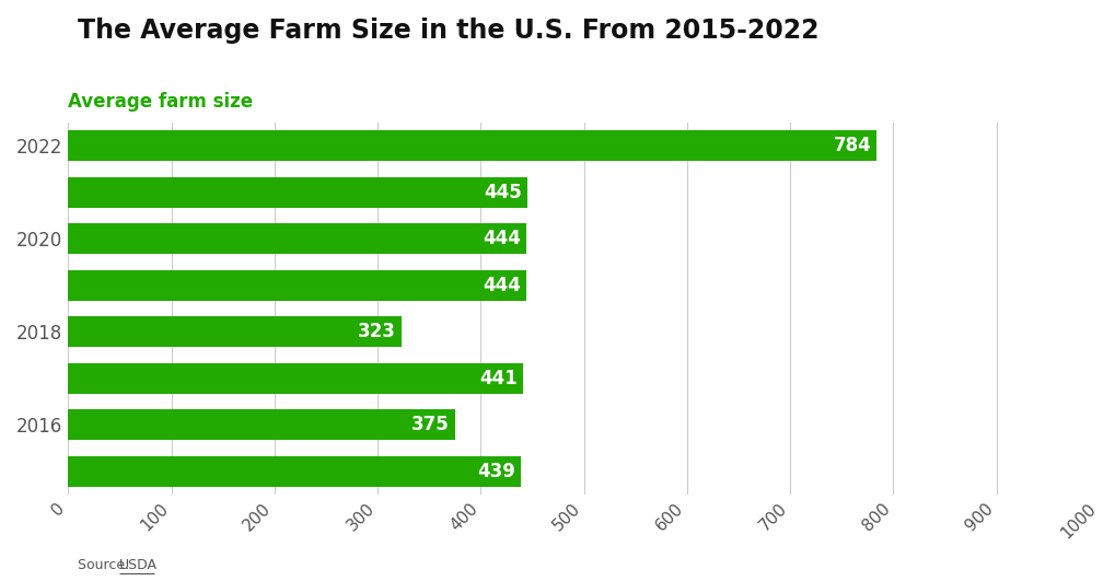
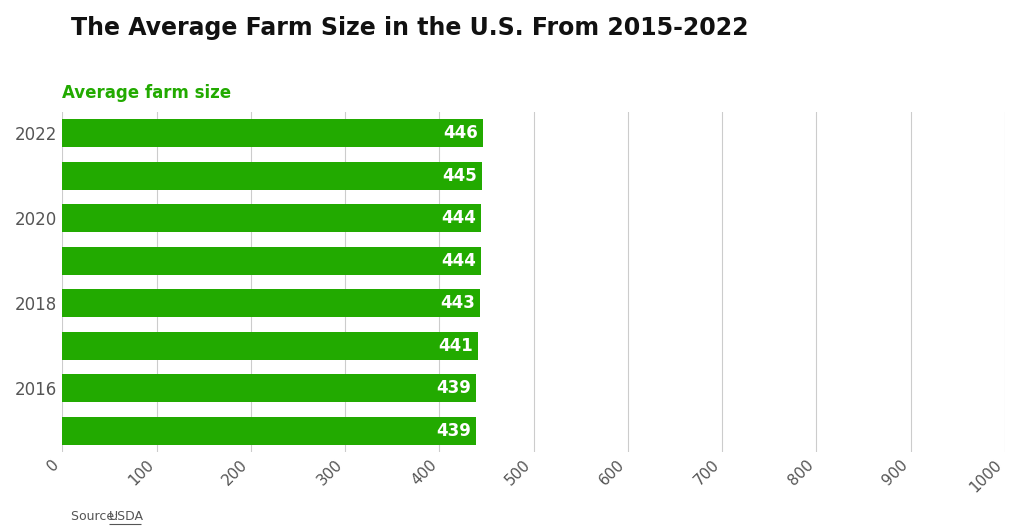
2022: 784 -> 446
2018: 323 -> 443
2016: 375 -> 439
